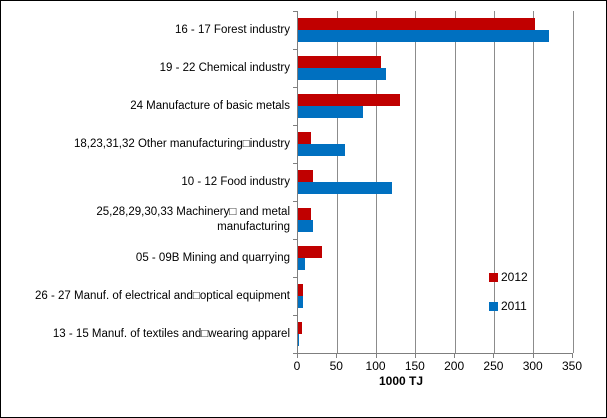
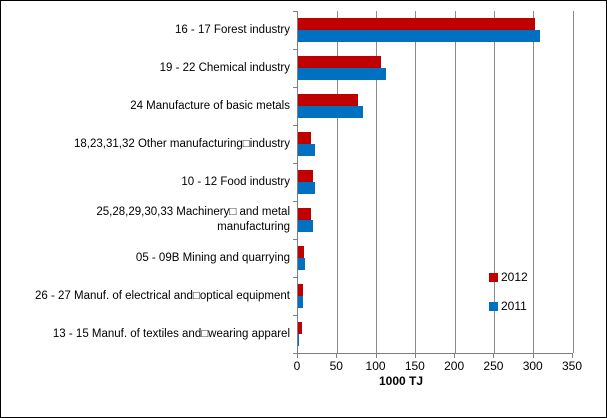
2011/16 - 17 Forest industry: 320 -> 310
2012/24 Manufacture of basic metals: 130 -> 80
2011/18,23,31,32 Other manufacturing□industry: 60 -> 20
2011/10 - 12 Food industry: 120 -> 20
2012/05 - 09B Mining and quarrying: 30 -> 10
